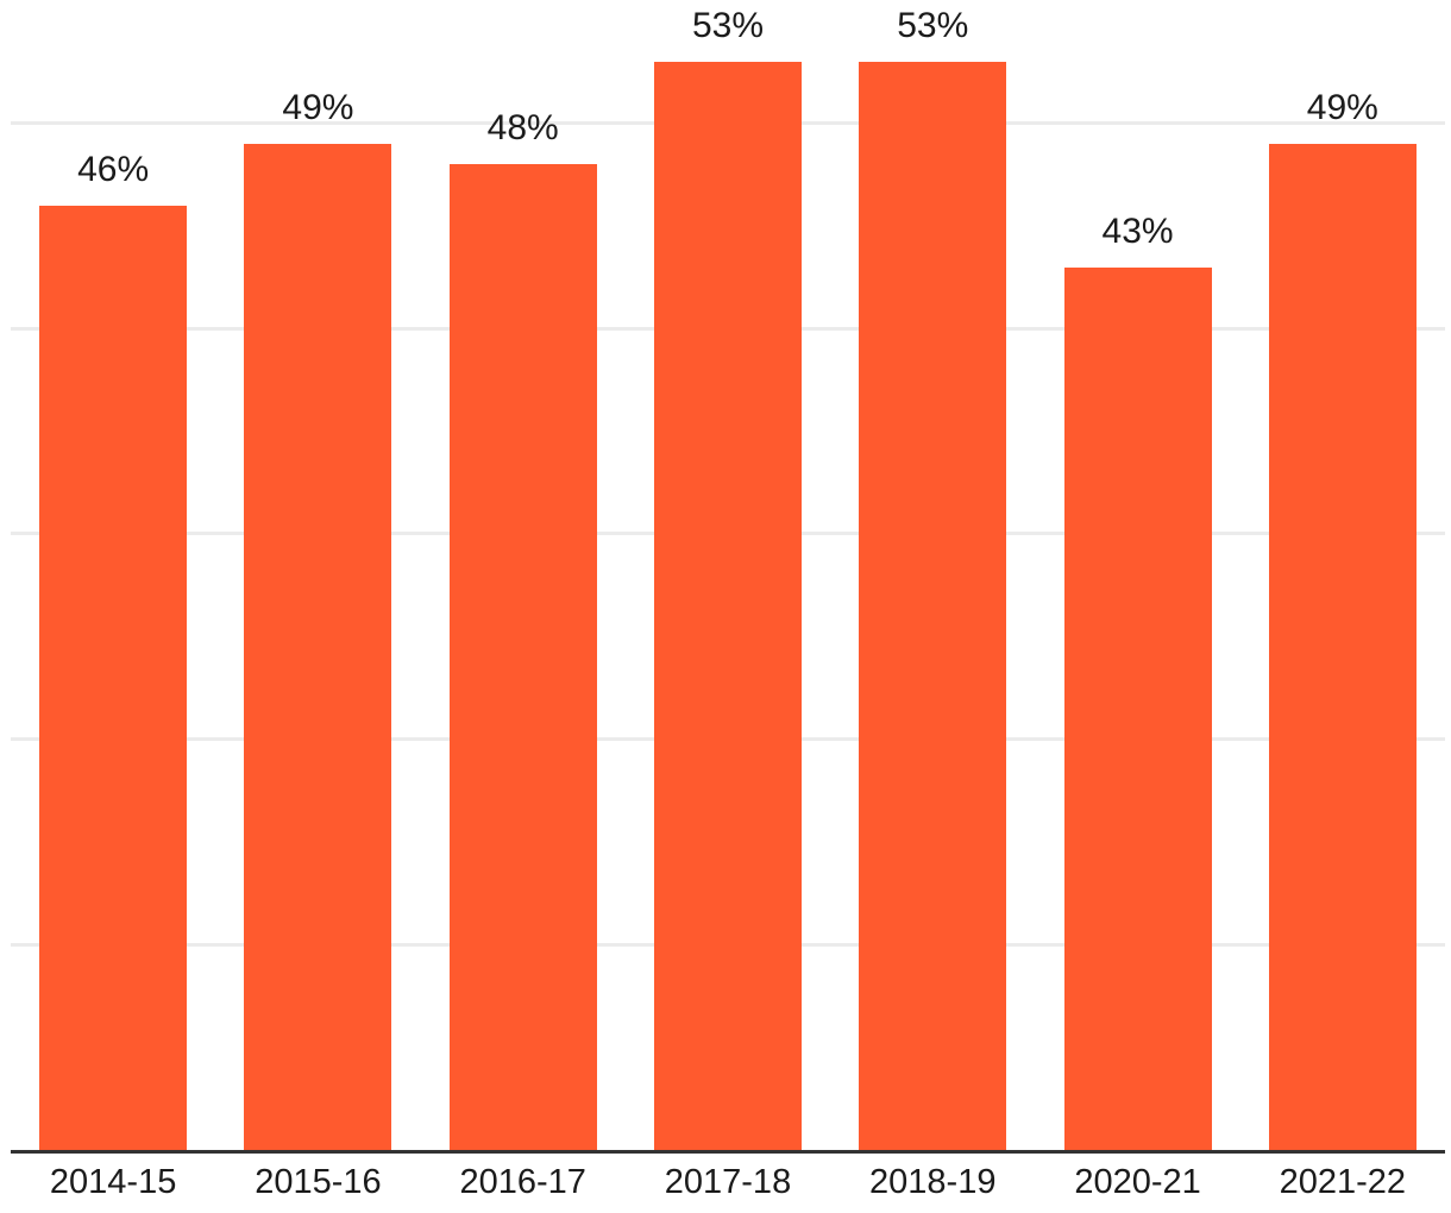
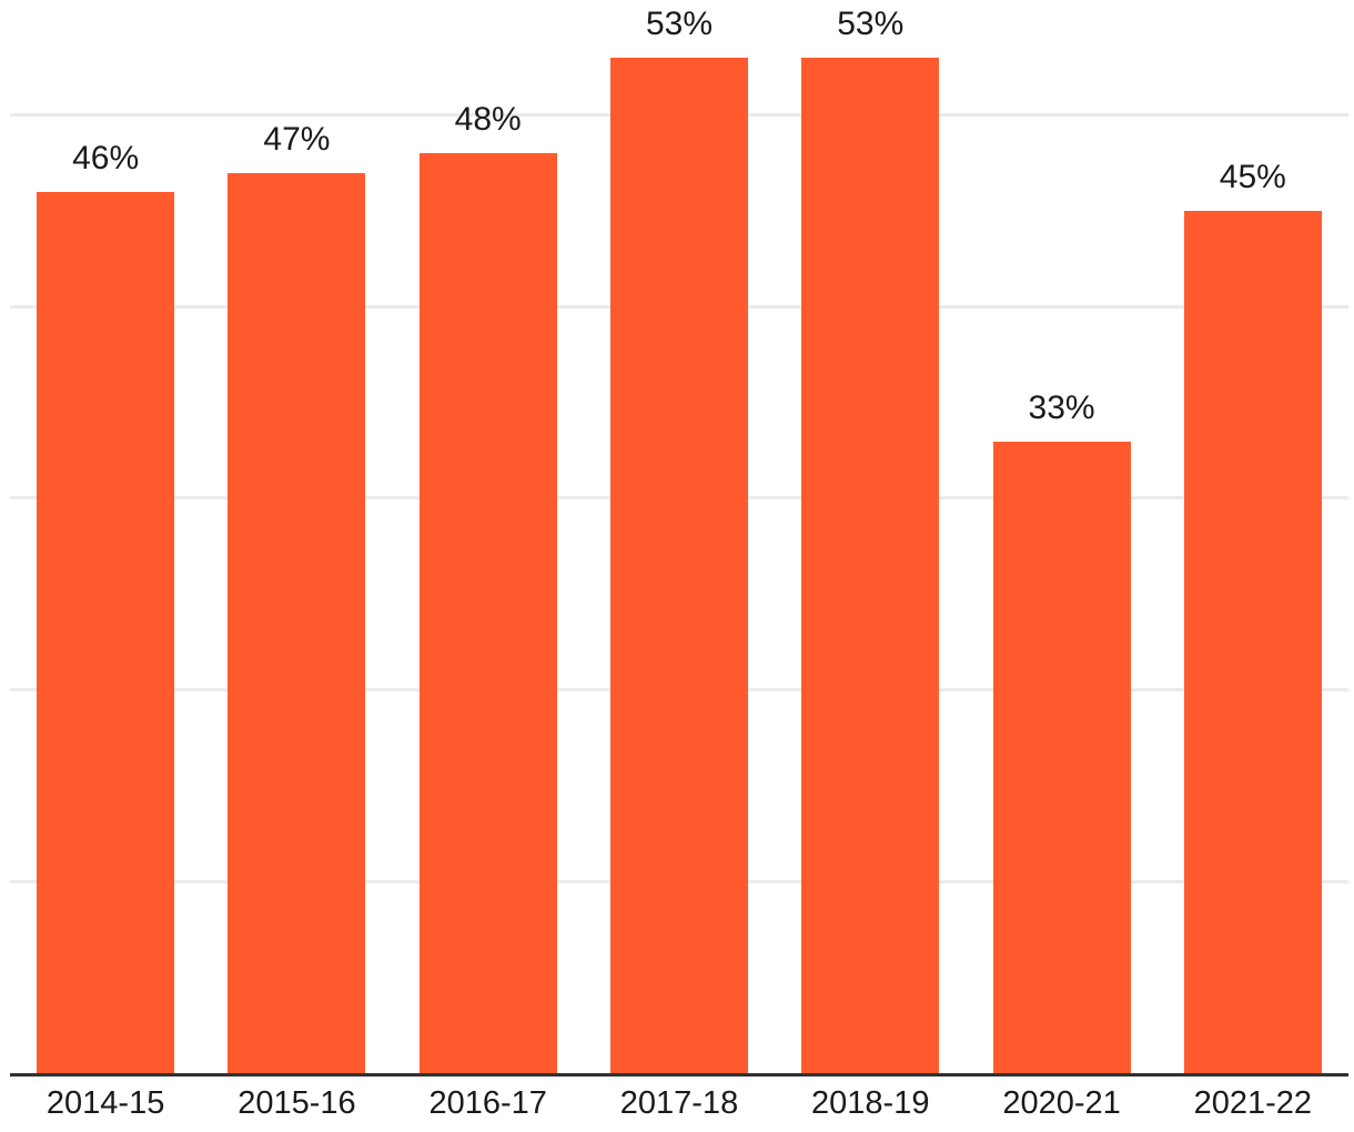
2015-16: 49% -> 47%
2020-21: 43% -> 33%
2021-22: 49% -> 45%
